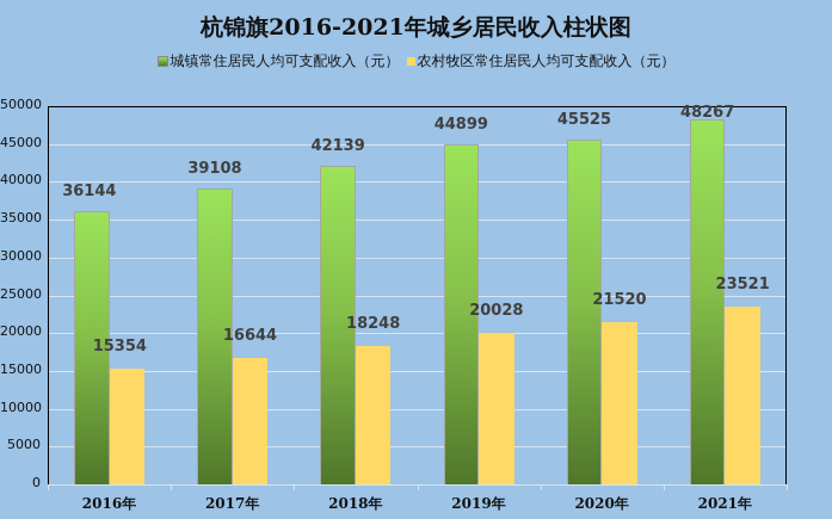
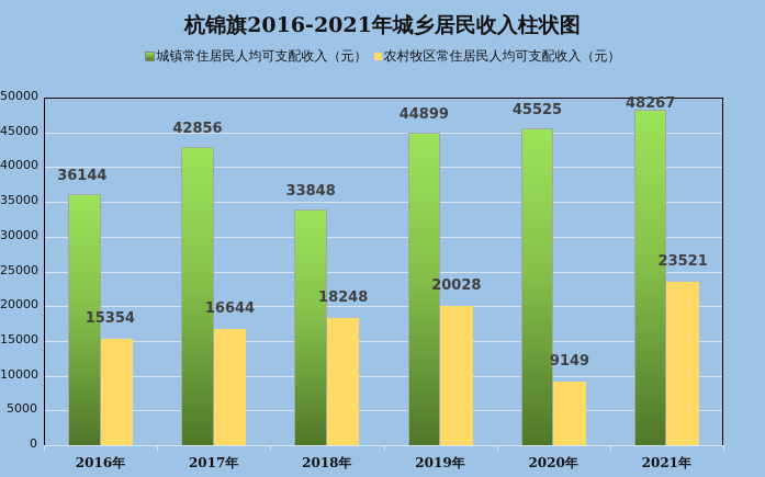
城镇常住居民人均可支配收入（元）/2017年: 39108 -> 42856
城镇常住居民人均可支配收入（元）/2018年: 42139 -> 33848
农村牧区常住居民人均可支配收入（元）/2020年: 21520 -> 9149
